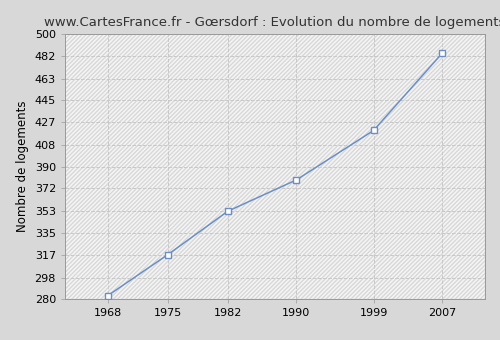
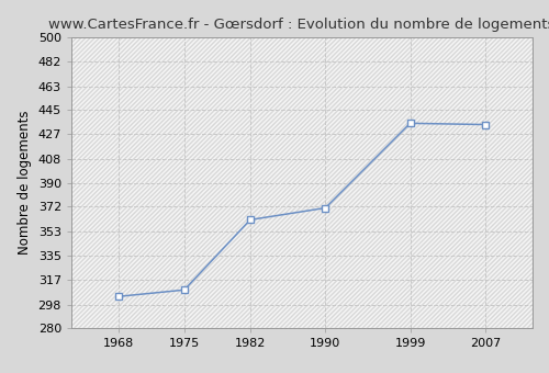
1968: 283 -> 304
1975: 317 -> 309
1982: 353 -> 362
1990: 379 -> 371
1999: 420 -> 435
2007: 484 -> 434
